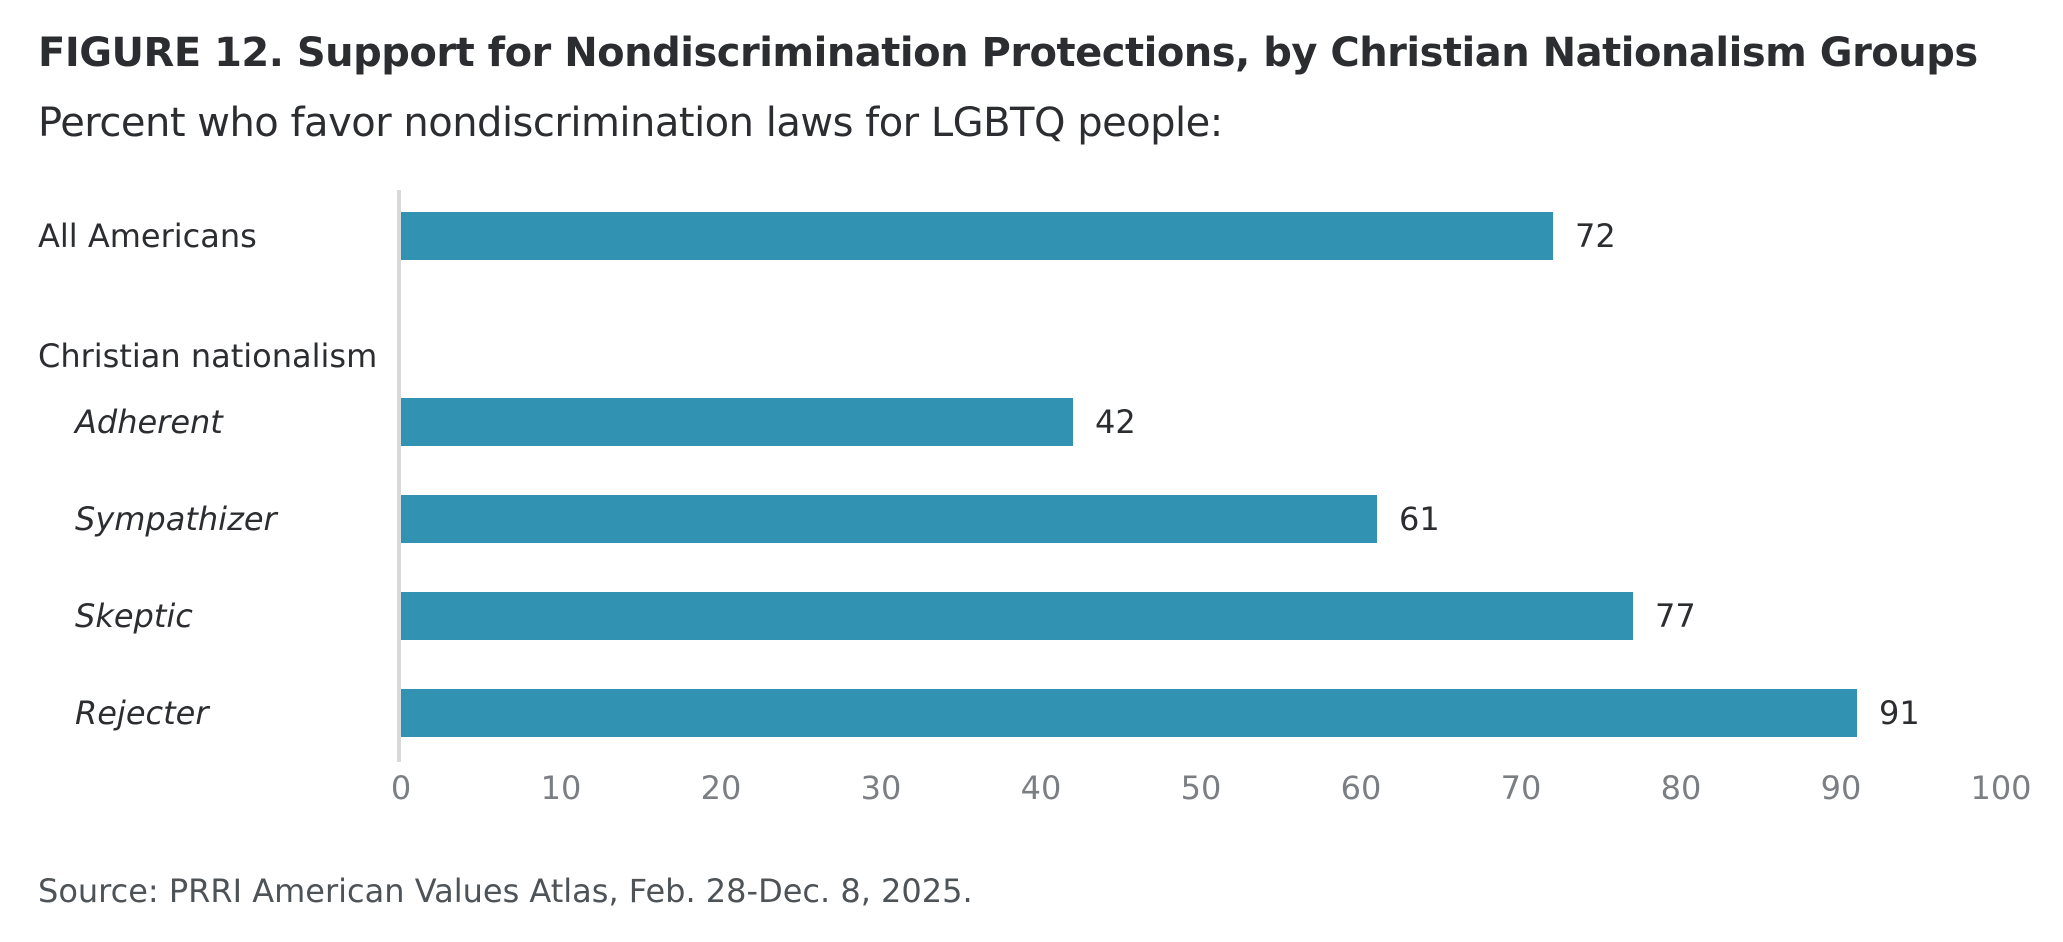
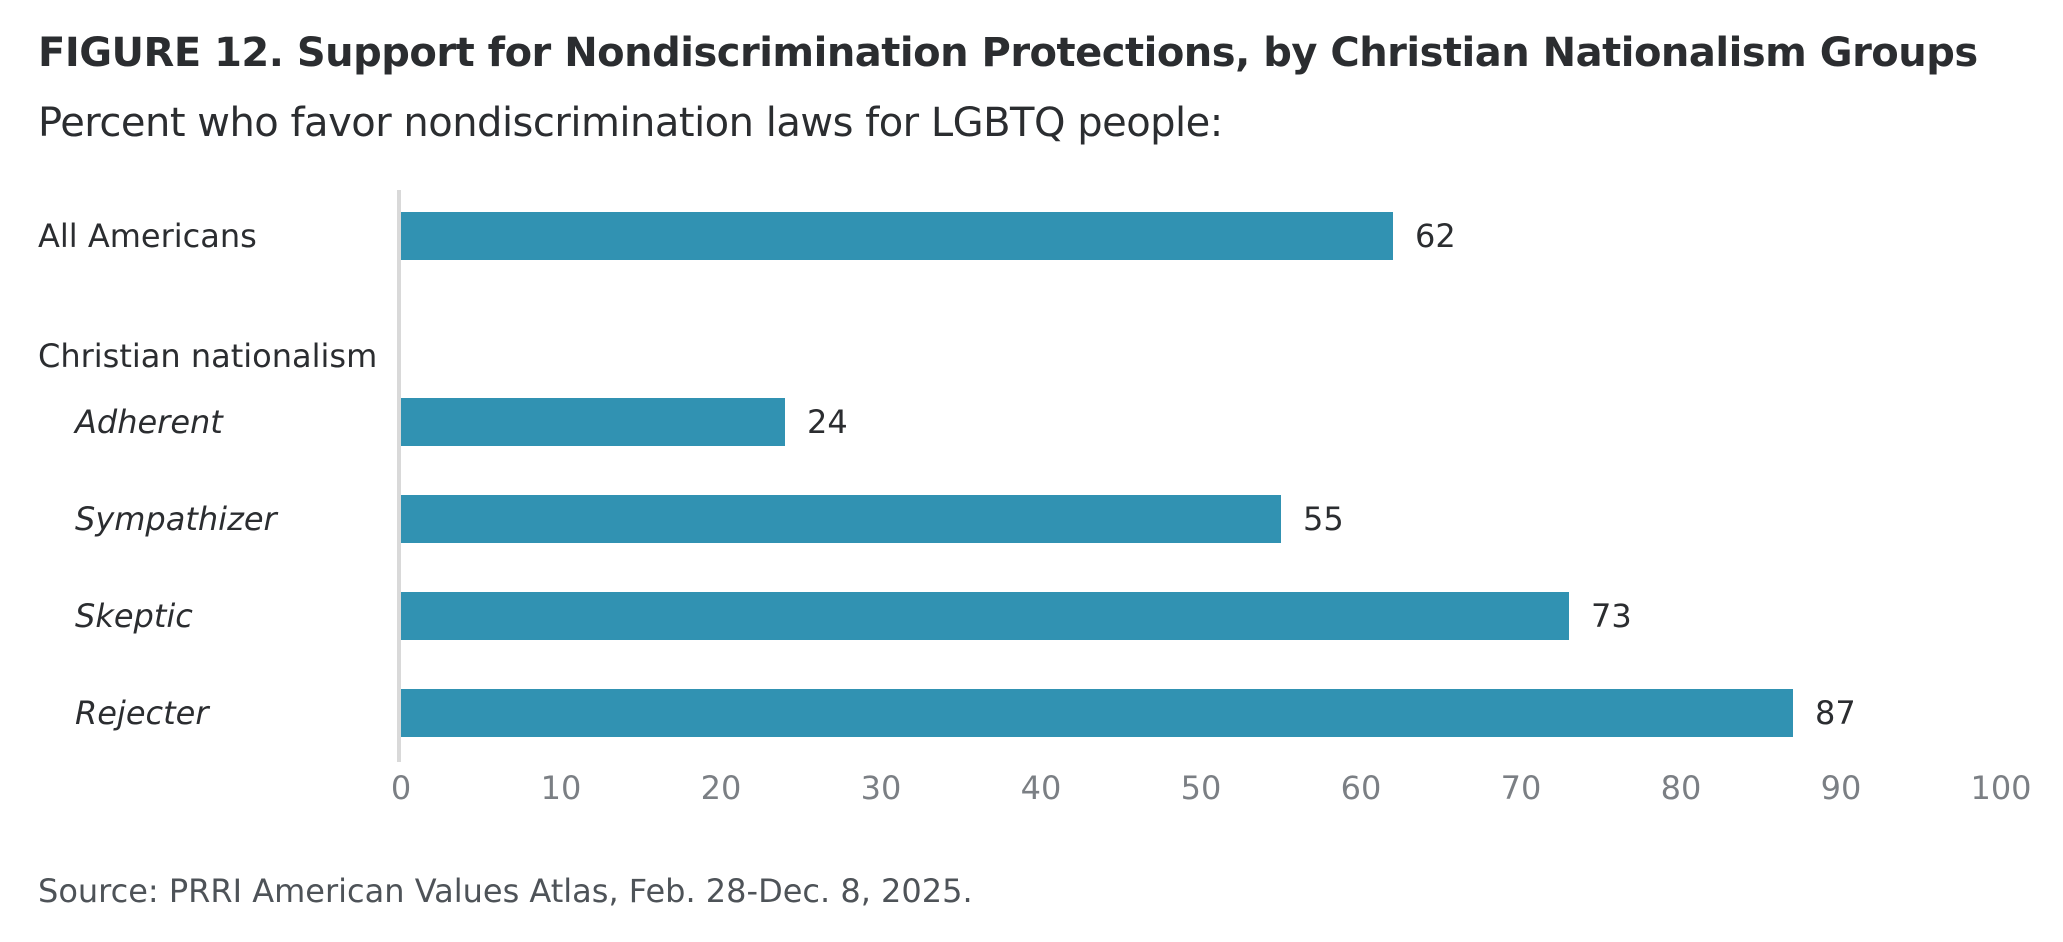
All Americans: 72 -> 62
Adherent: 42 -> 24
Sympathizer: 61 -> 55
Skeptic: 77 -> 73
Rejecter: 91 -> 87
